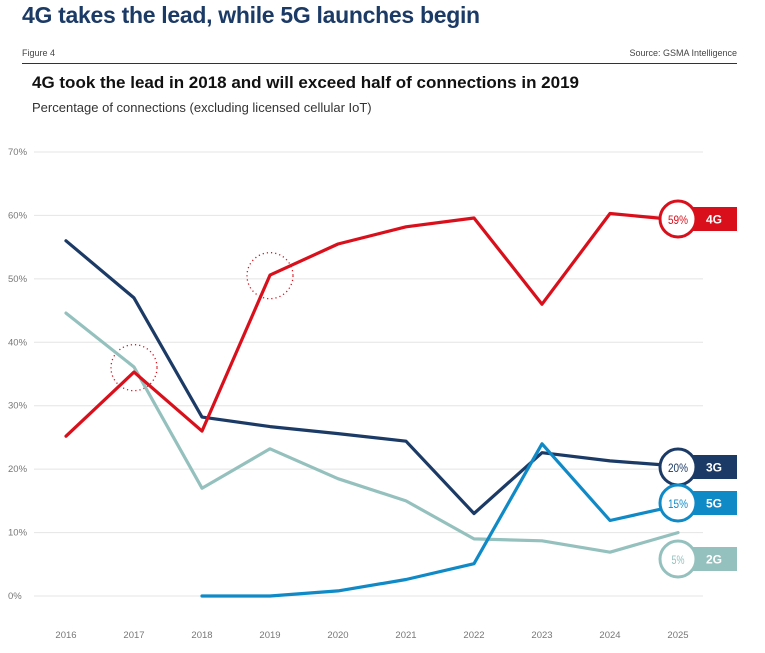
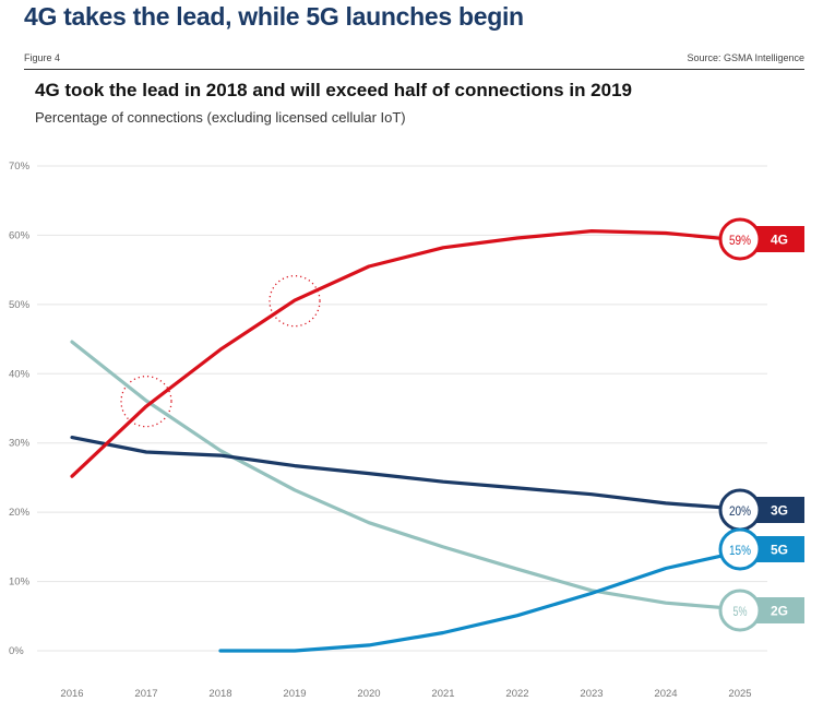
3G/2016: 56% -> 31%
3G/2017: 47% -> 29%
4G/2018: 26% -> 44%
2G/2018: 17% -> 29%
3G/2022: 13% -> 24%
2G/2022: 9% -> 12%
4G/2023: 46% -> 61%
5G/2023: 24% -> 8%
2G/2025: 10% -> 6%
